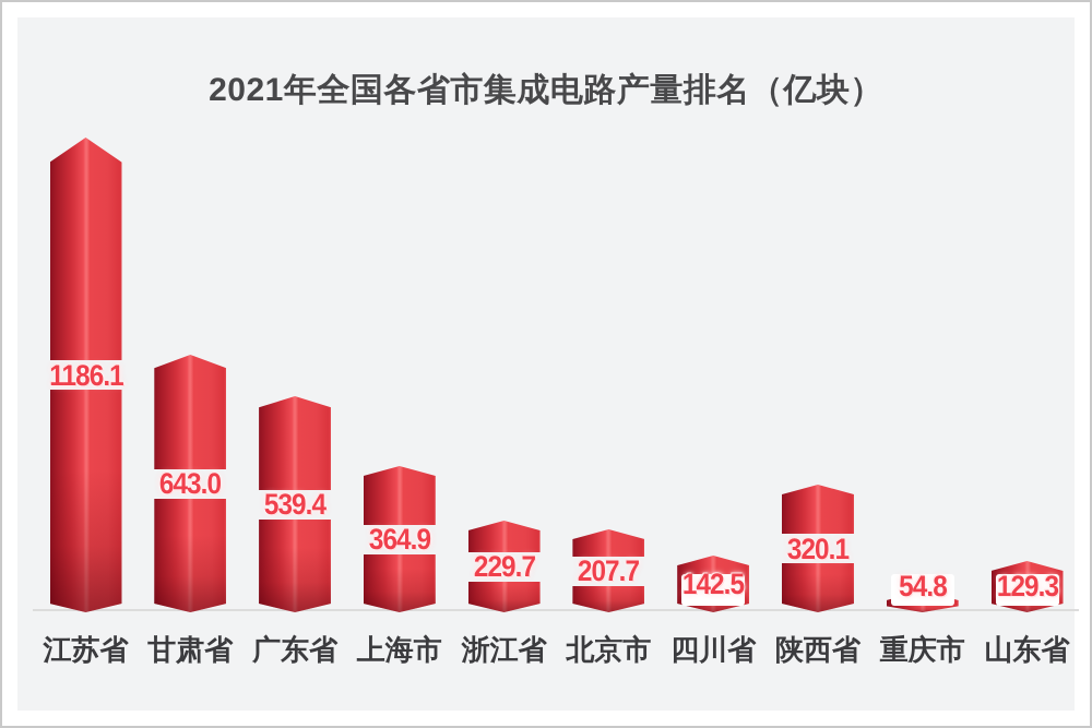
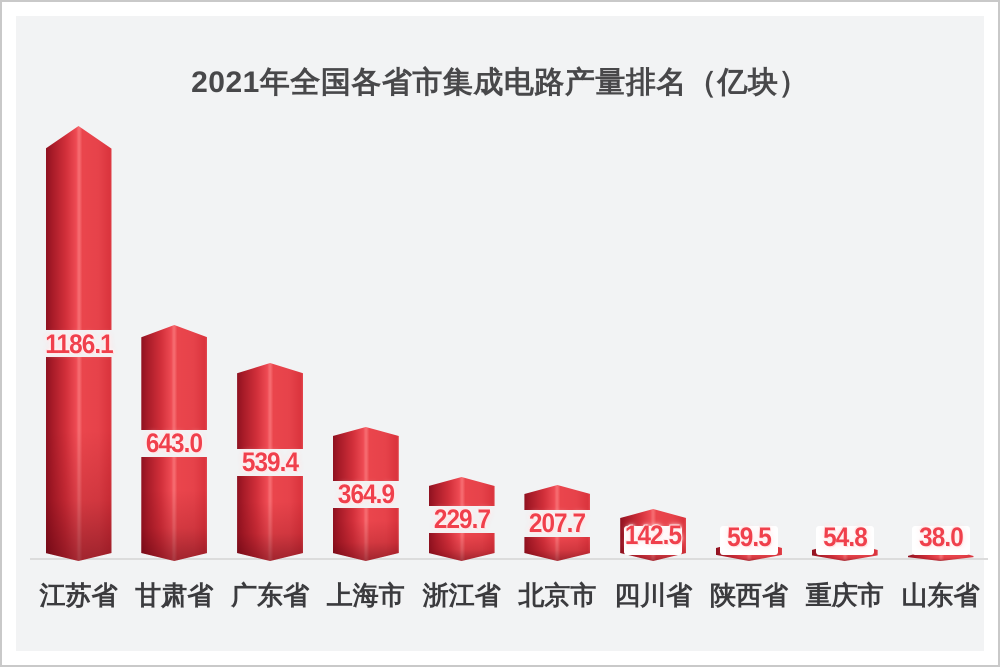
陕西省: 320.1 -> 59.5
山东省: 129.3 -> 38.0
